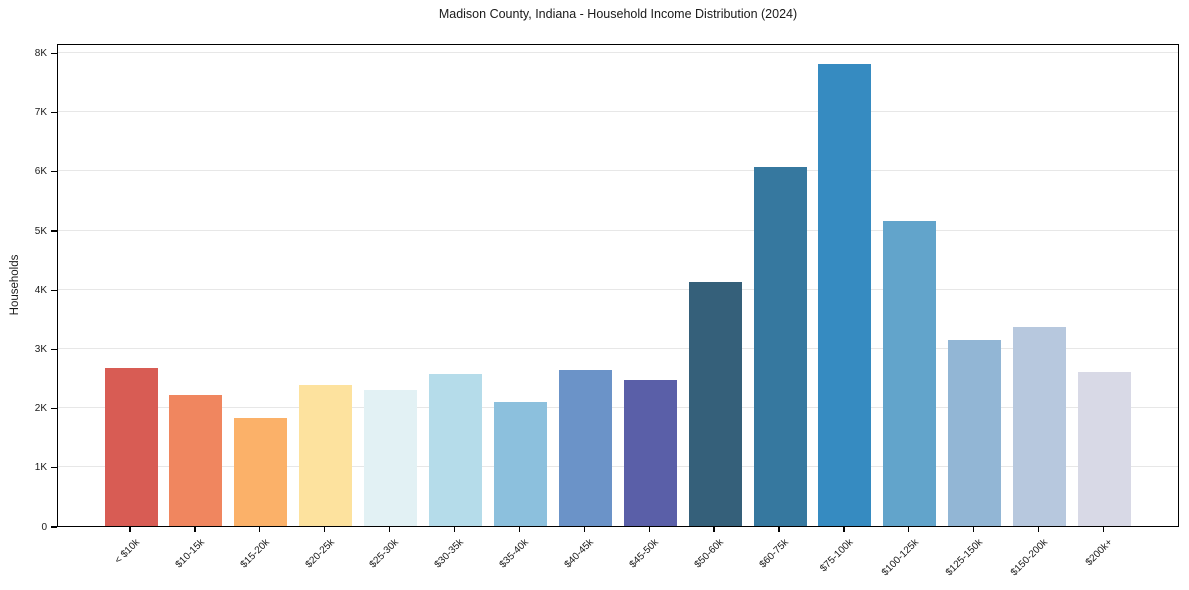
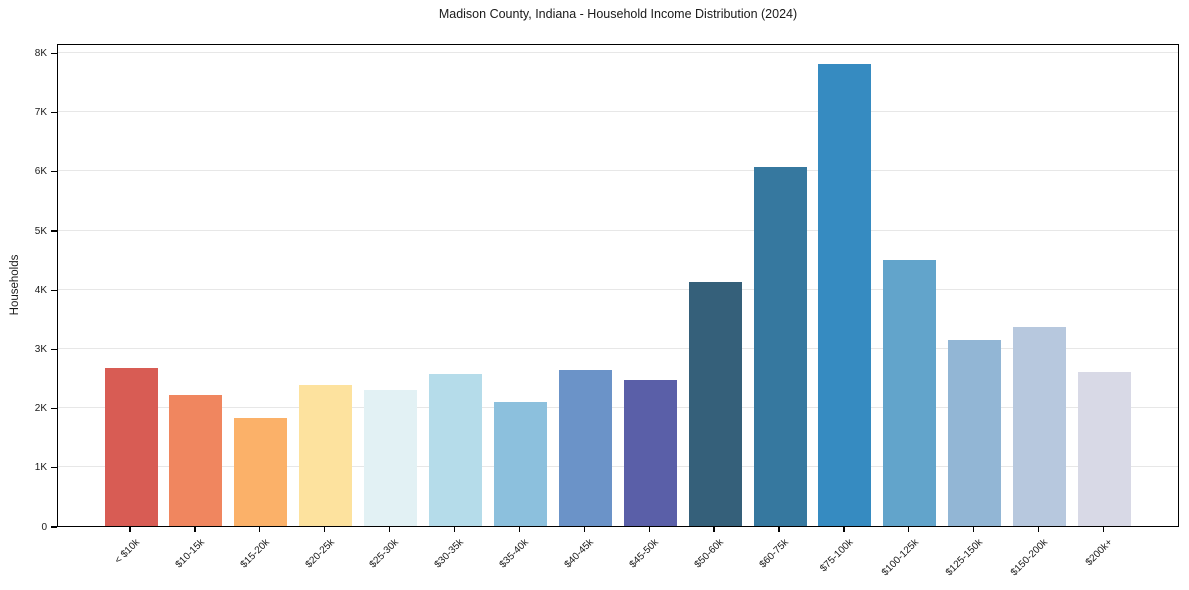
$100-125k: 5.2K -> 4.5K
